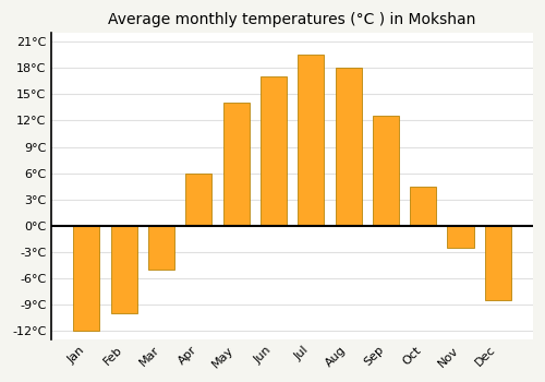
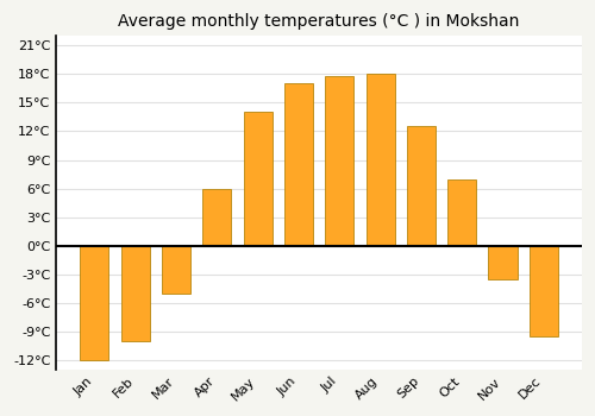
Jul: 19.5°C -> 17.8°C
Oct: 4.5°C -> 7.0°C
Nov: -2.5°C -> -3.6°C
Dec: -8.5°C -> -9.6°C
